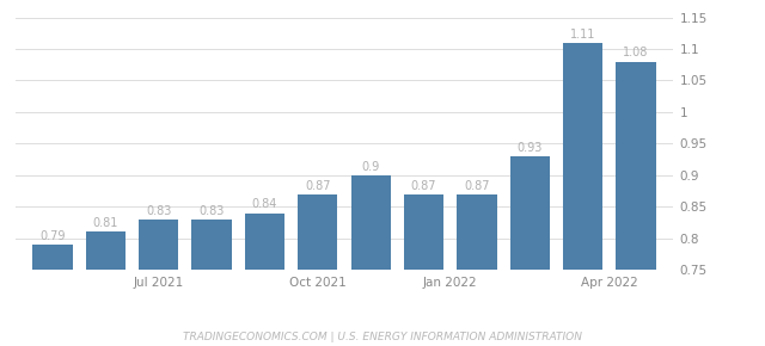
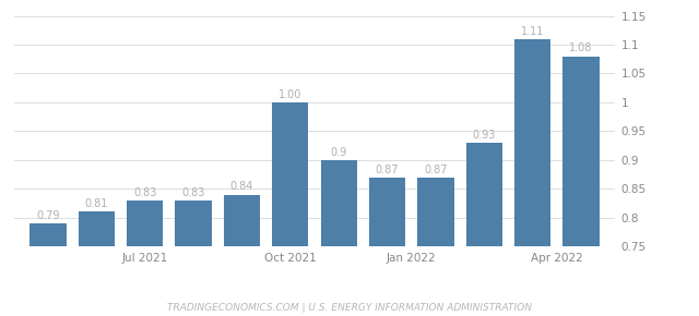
Oct 2021: 0.87 -> 1.00
